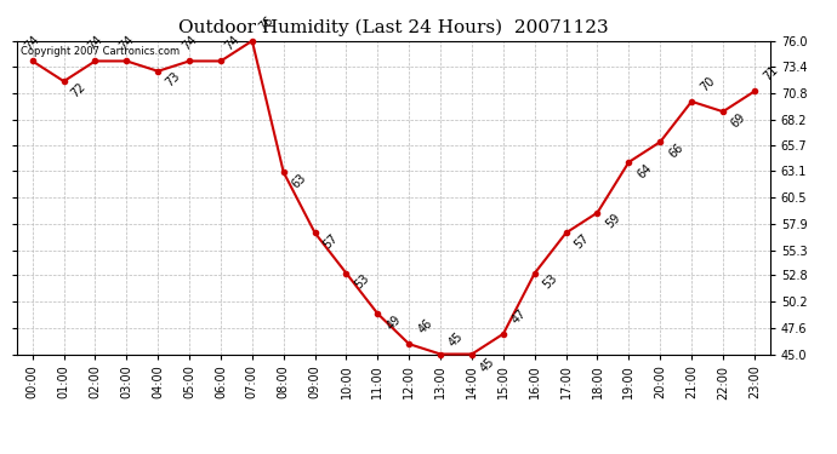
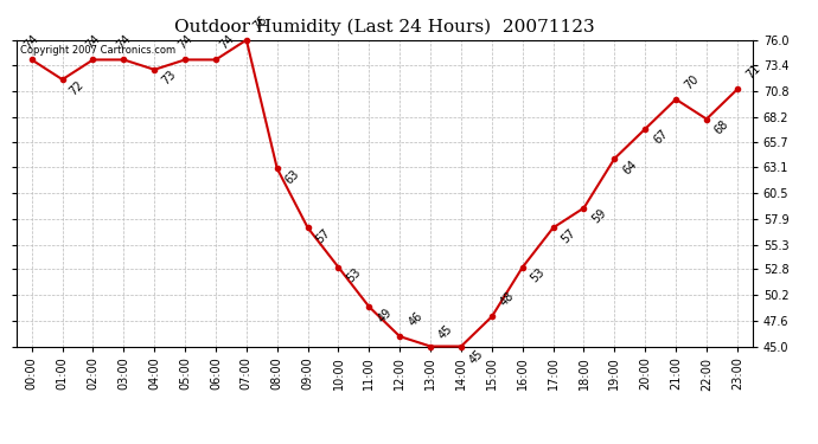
15:00: 47 -> 48
20:00: 66 -> 67
22:00: 69 -> 68
